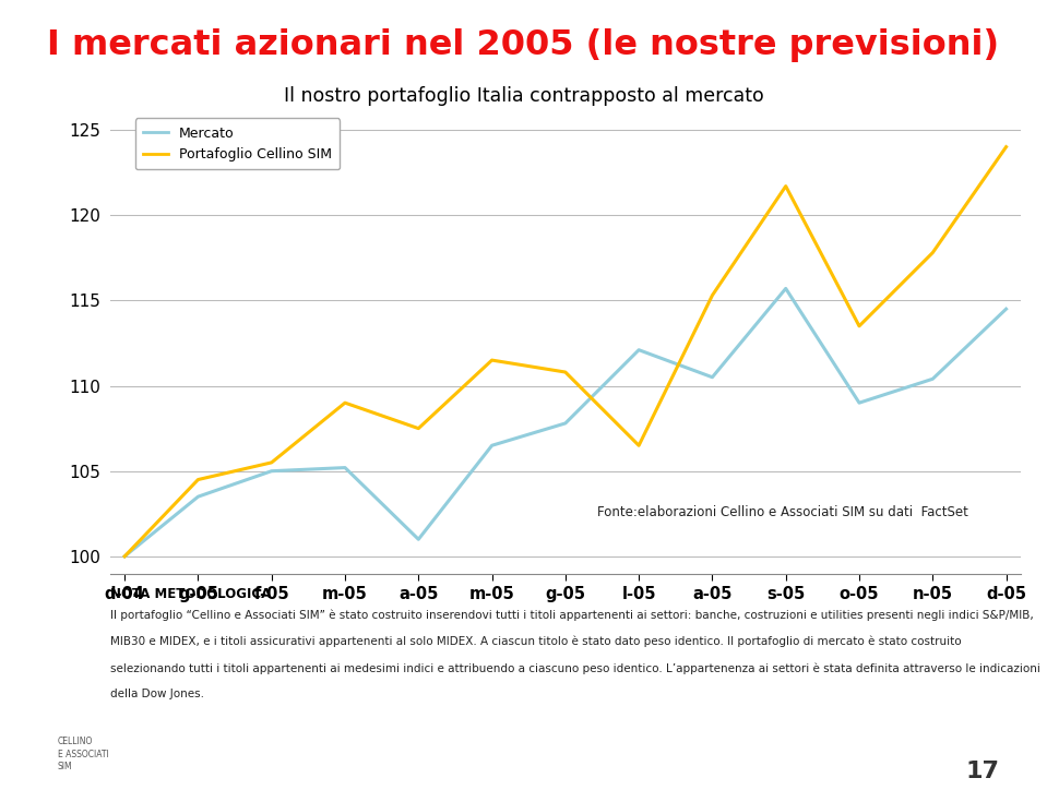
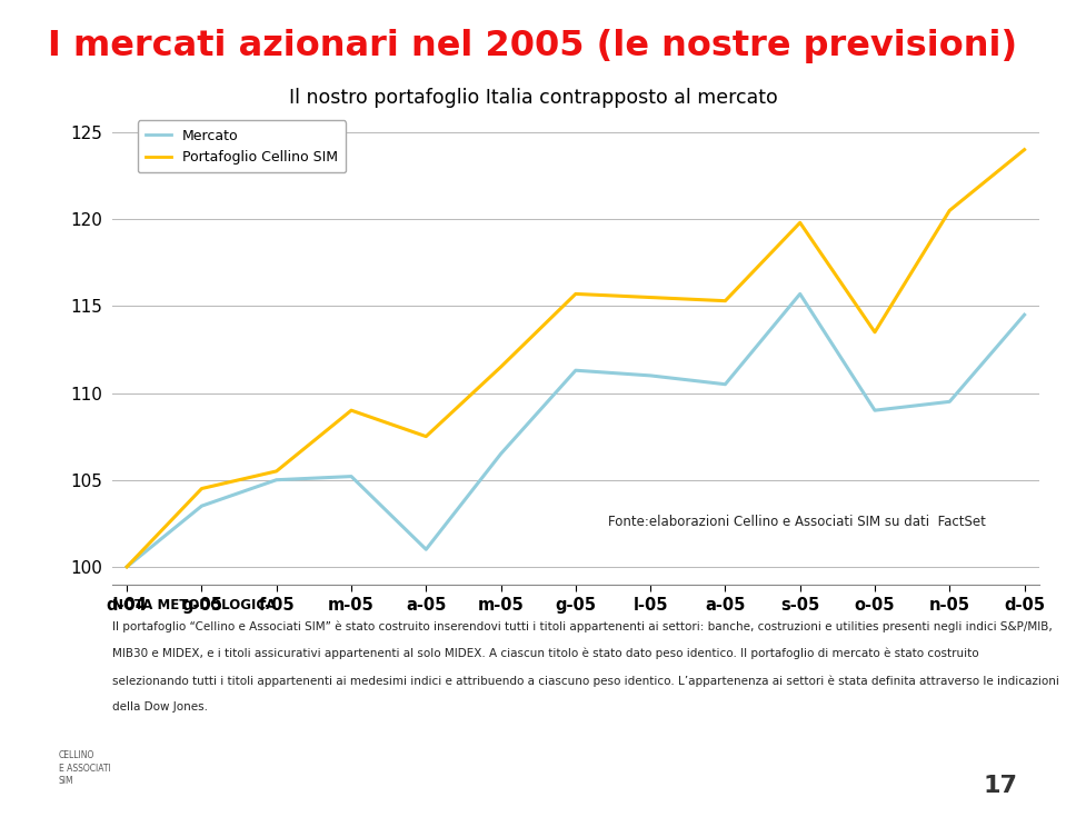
Mercato/g-05: 107.8 -> 111.3
Portafoglio Cellino SIM/g-05: 110.8 -> 115.7
Mercato/l-05: 112.1 -> 111.0
Portafoglio Cellino SIM/l-05: 106.5 -> 115.5
Portafoglio Cellino SIM/s-05: 121.7 -> 119.8
Mercato/n-05: 110.4 -> 109.5
Portafoglio Cellino SIM/n-05: 117.8 -> 120.5
